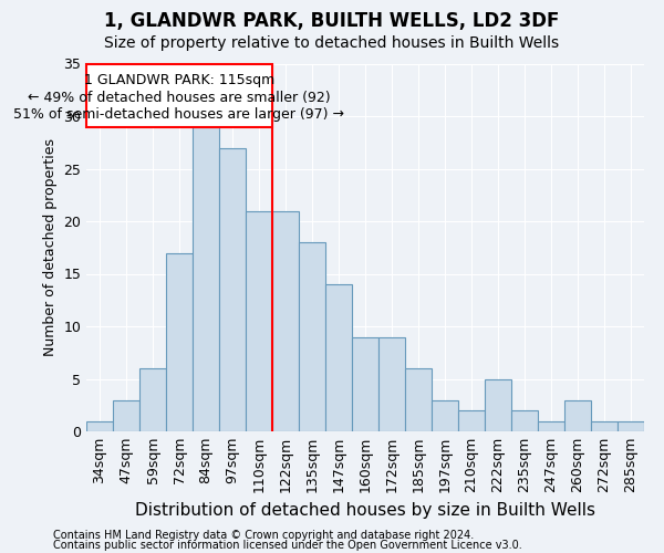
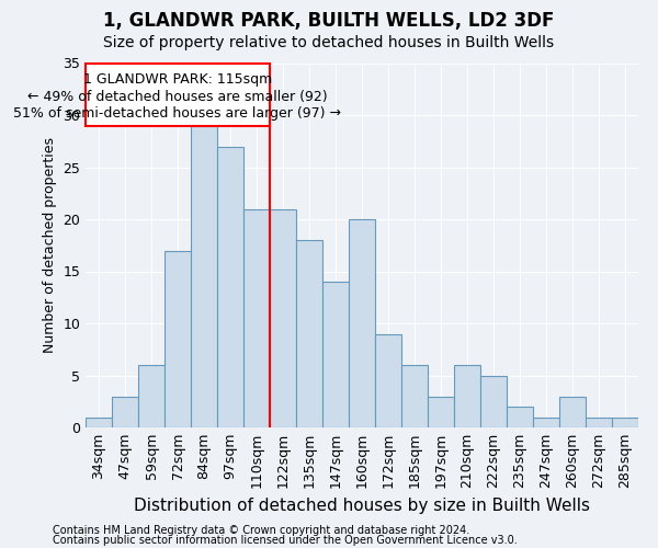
160sqm: 9 -> 20
210sqm: 2 -> 6
